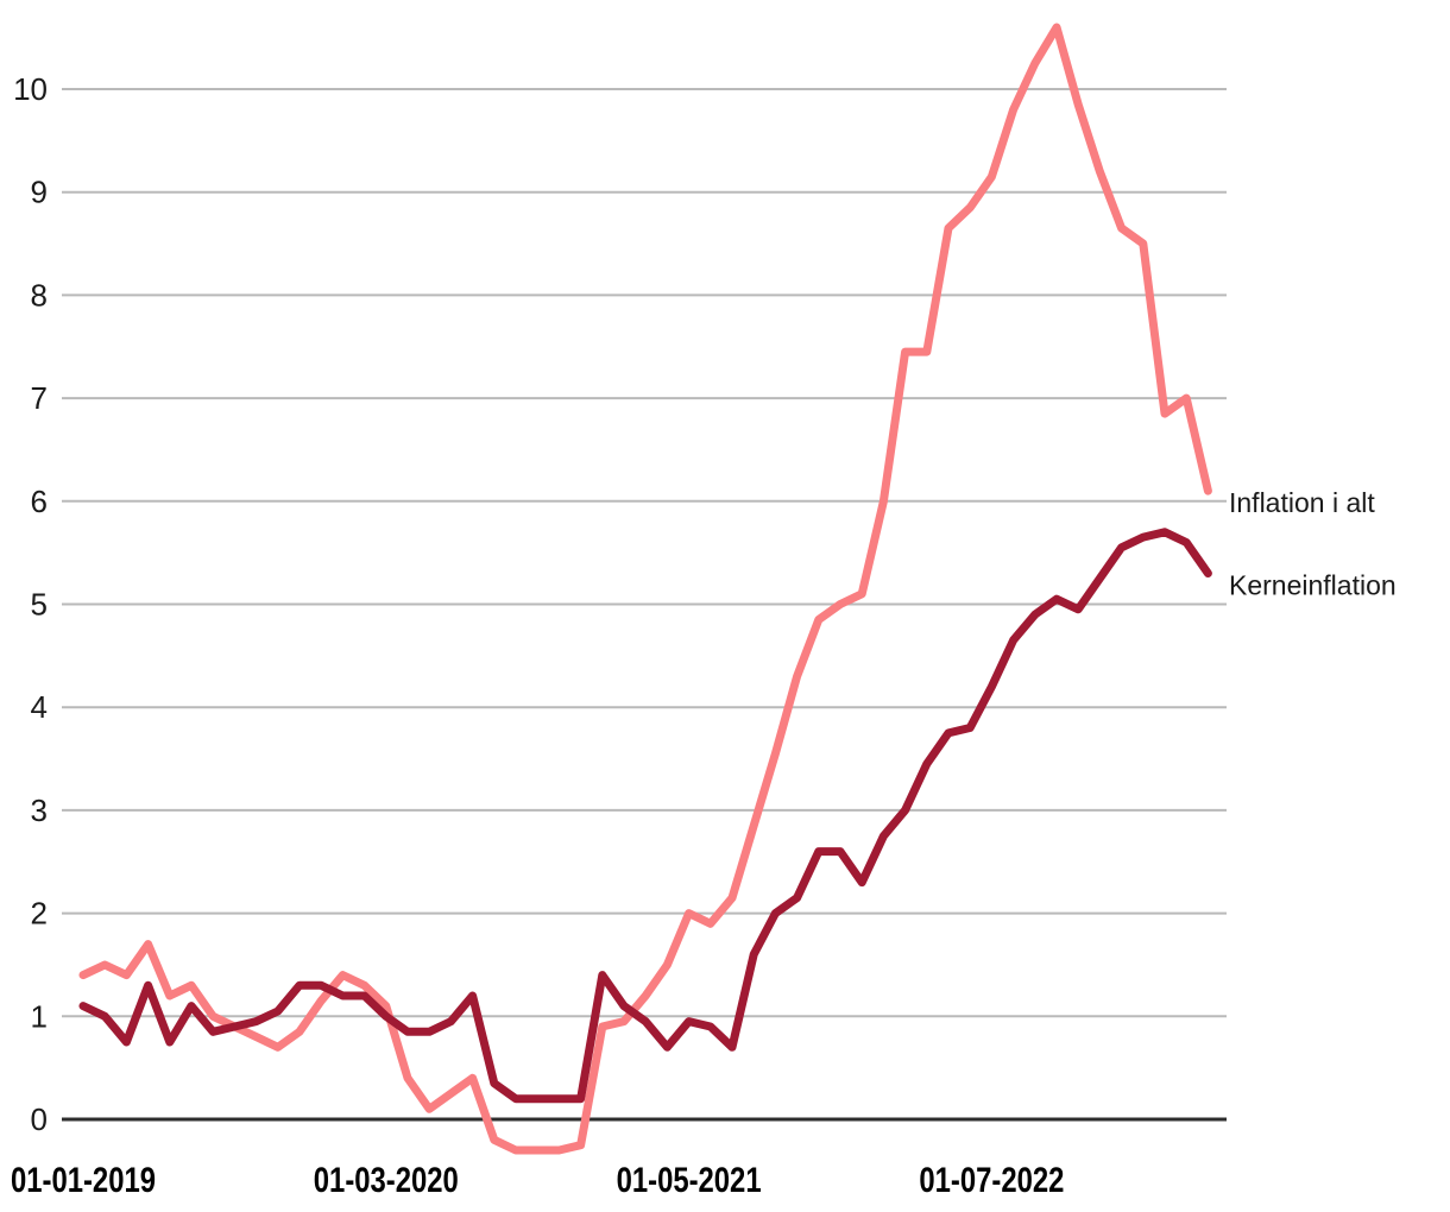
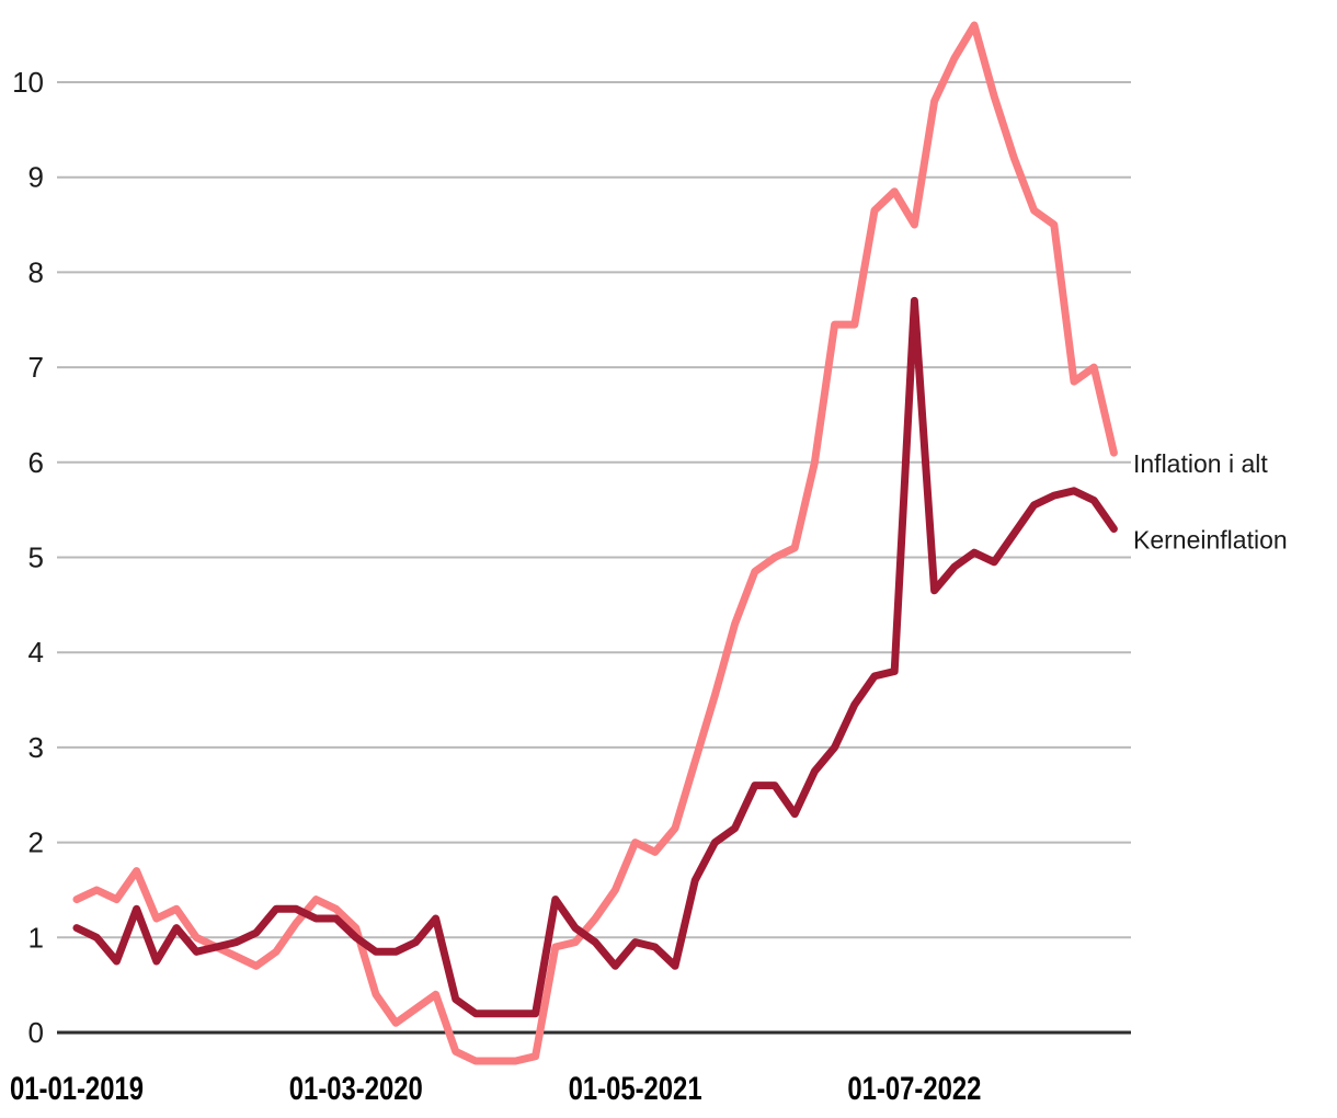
Inflation i alt/01-07-2022: 9.2 -> 8.5
Kerneinflation/01-07-2022: 4.2 -> 7.7
